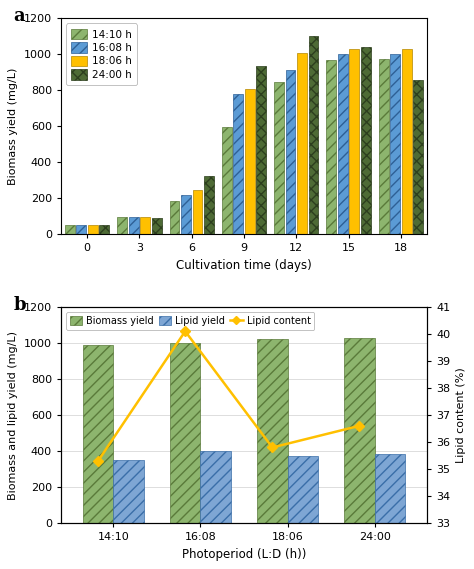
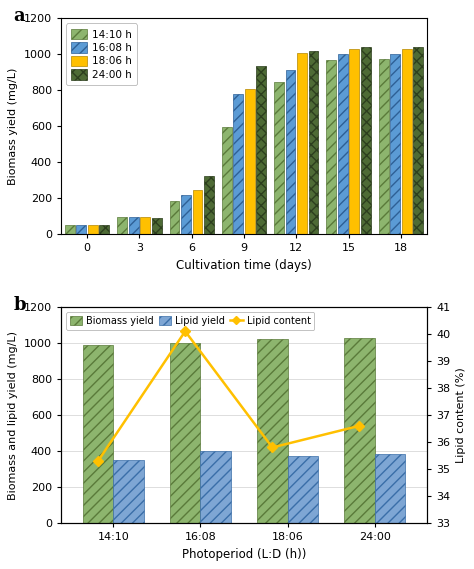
24:00 h/12: 1100 -> 1020
24:00 h/18: 860 -> 1040
